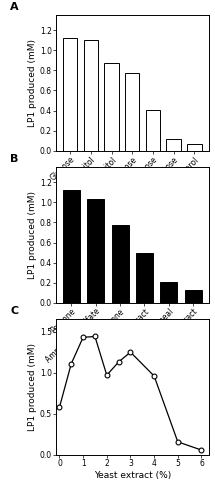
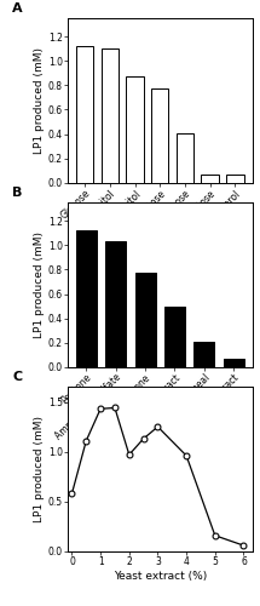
Fructose: 0.12 -> 0.07
Malt extract: 0.13 -> 0.07
